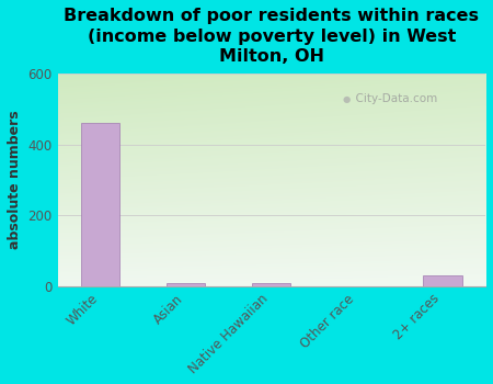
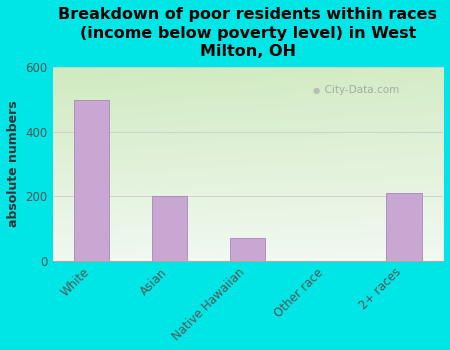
White: 460 -> 500
Asian: 10 -> 200
Native Hawaiian: 10 -> 70
2+ races: 30 -> 210
